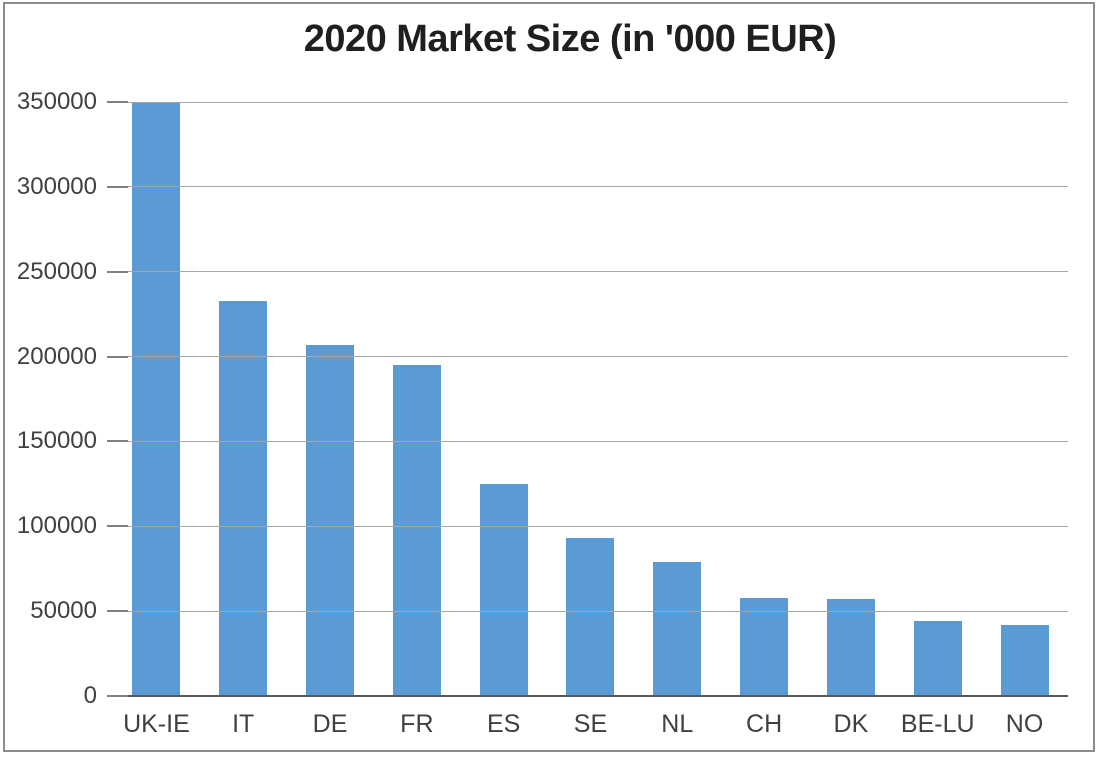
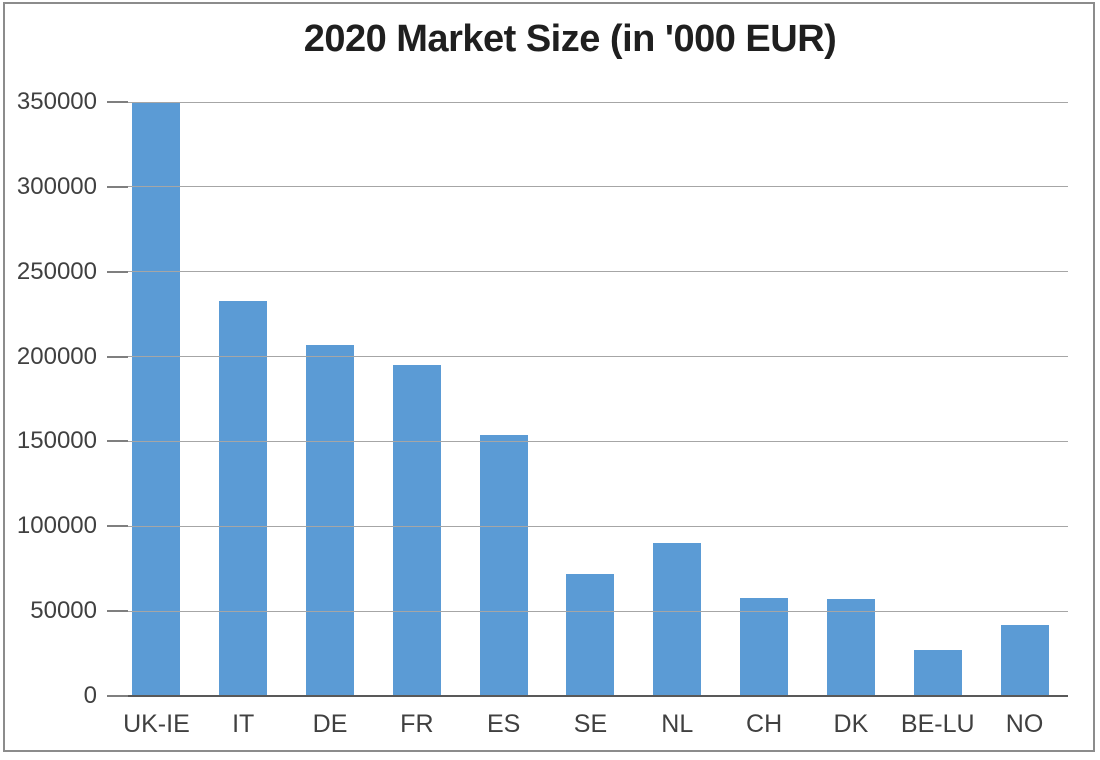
ES: 125000 -> 154000
SE: 93000 -> 72000
NL: 79000 -> 90000
BE-LU: 44000 -> 27000
